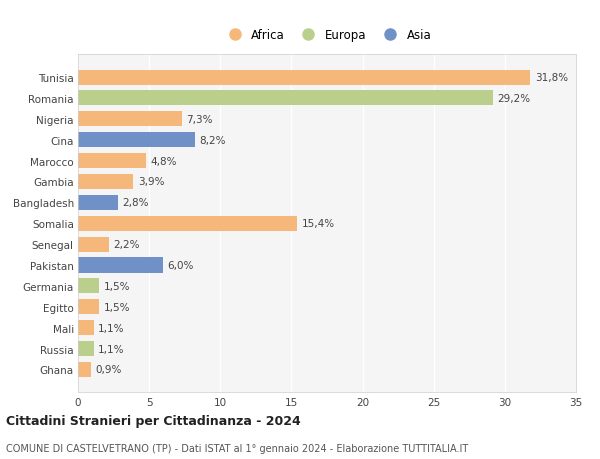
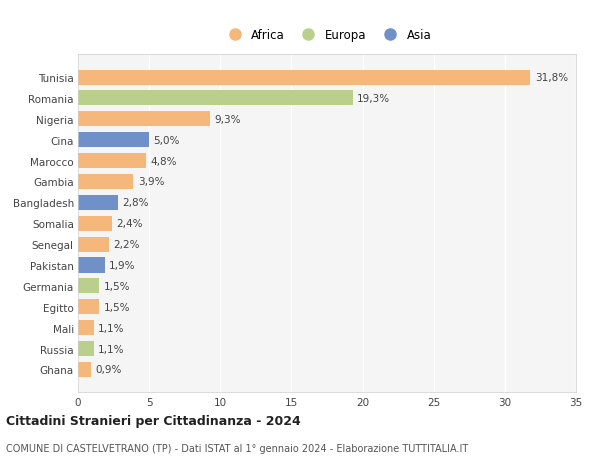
Romania: 29,2% -> 19,3%
Nigeria: 7,3% -> 9,3%
Cina: 8,2% -> 5,0%
Somalia: 15,4% -> 2,4%
Pakistan: 6,0% -> 1,9%
